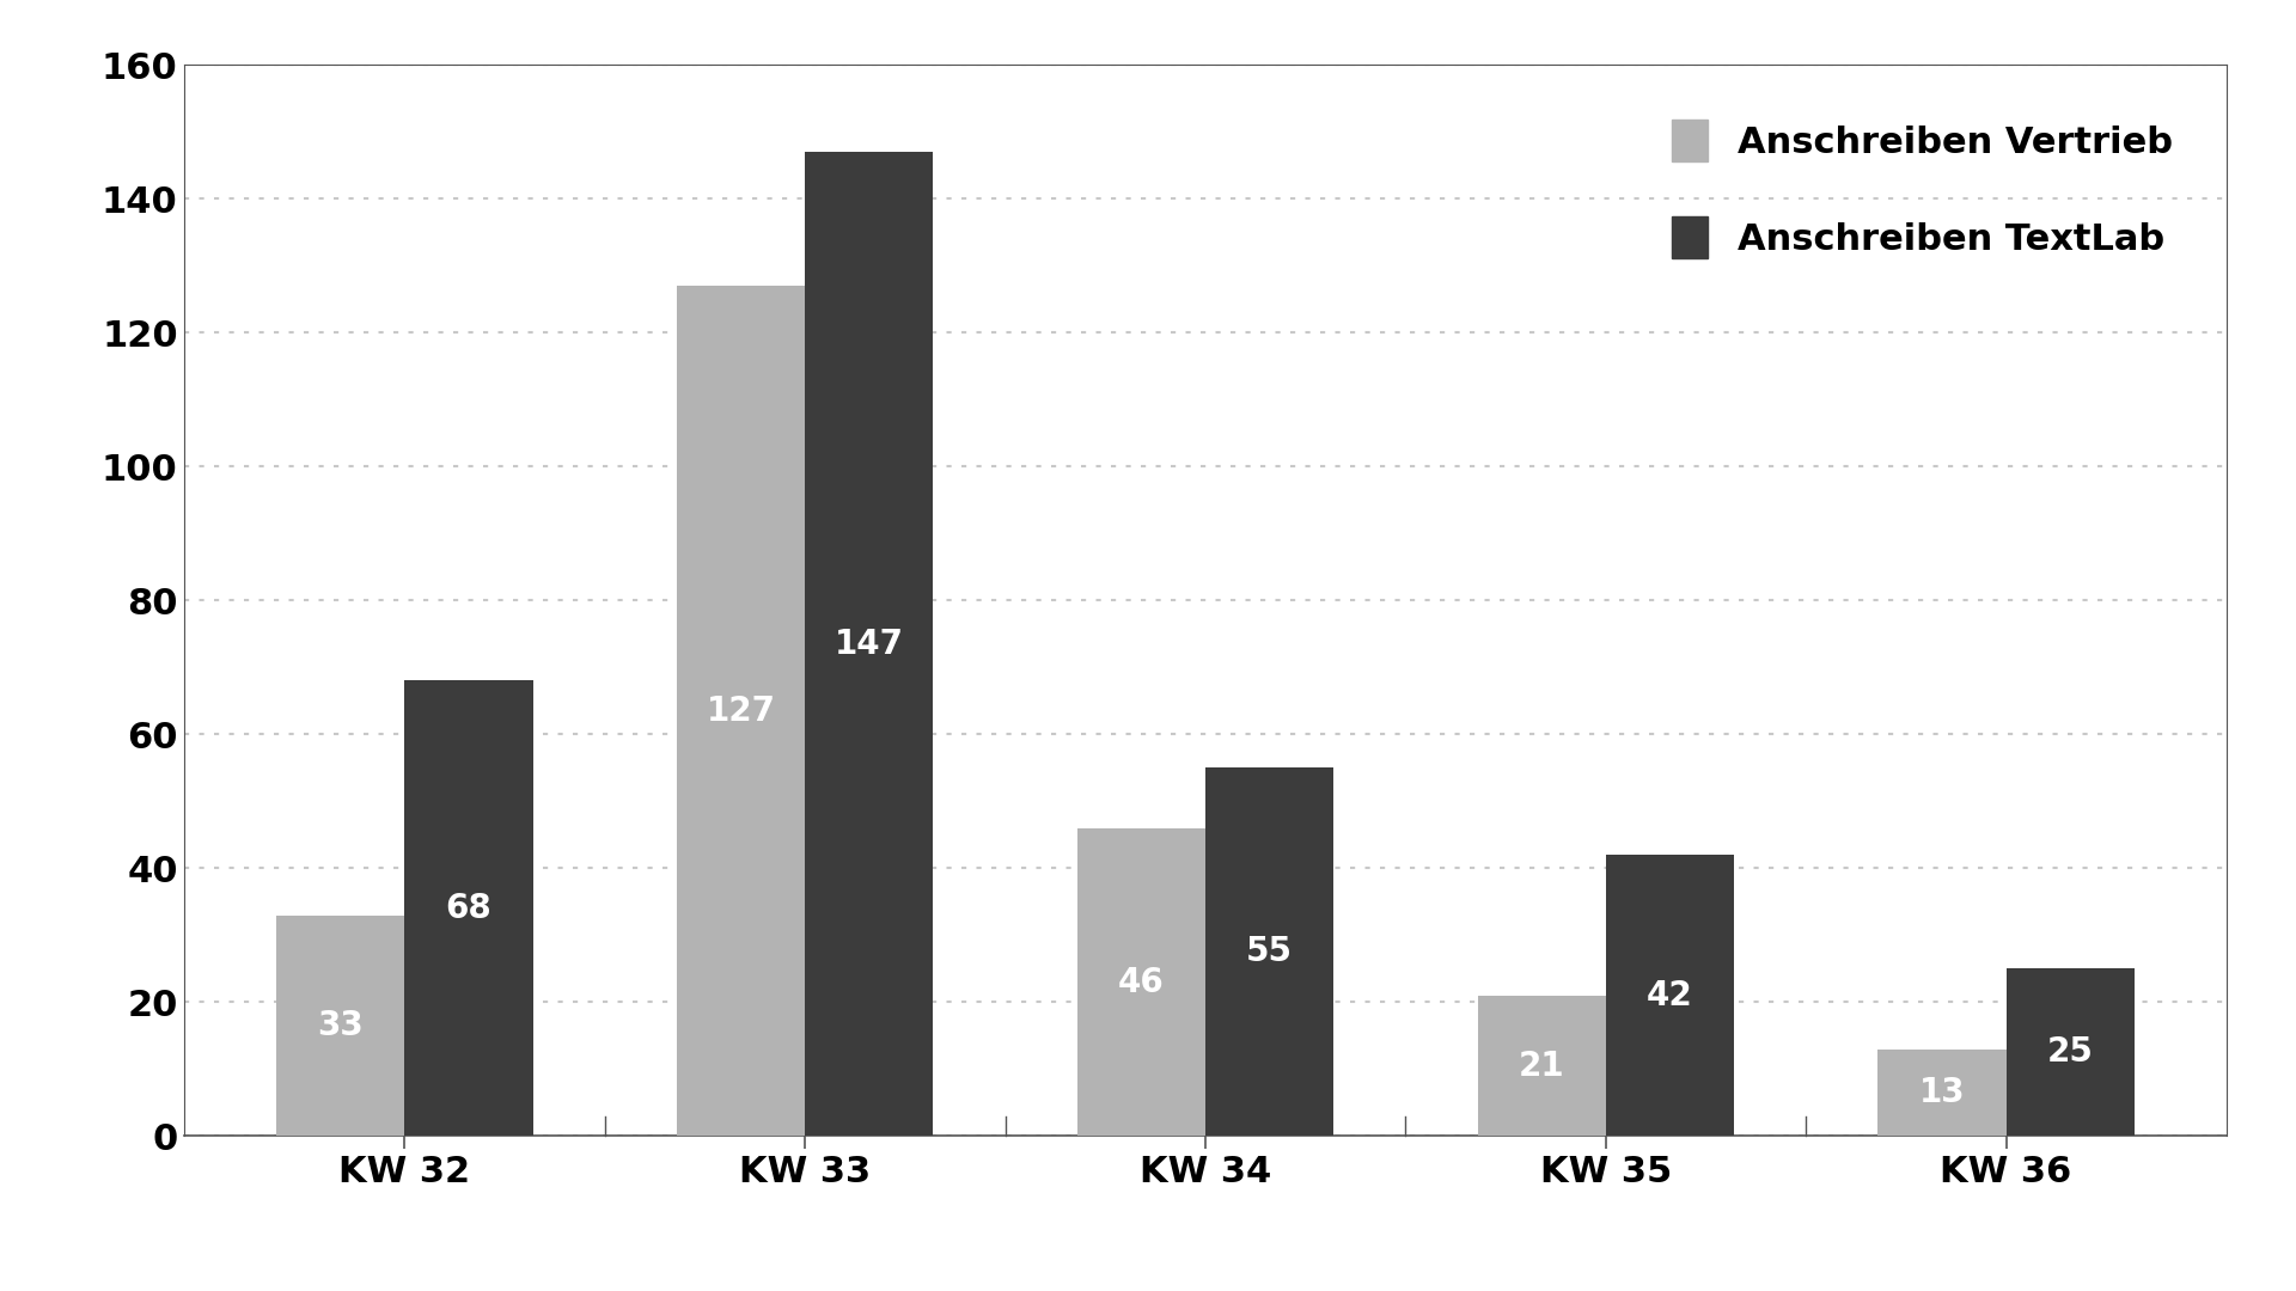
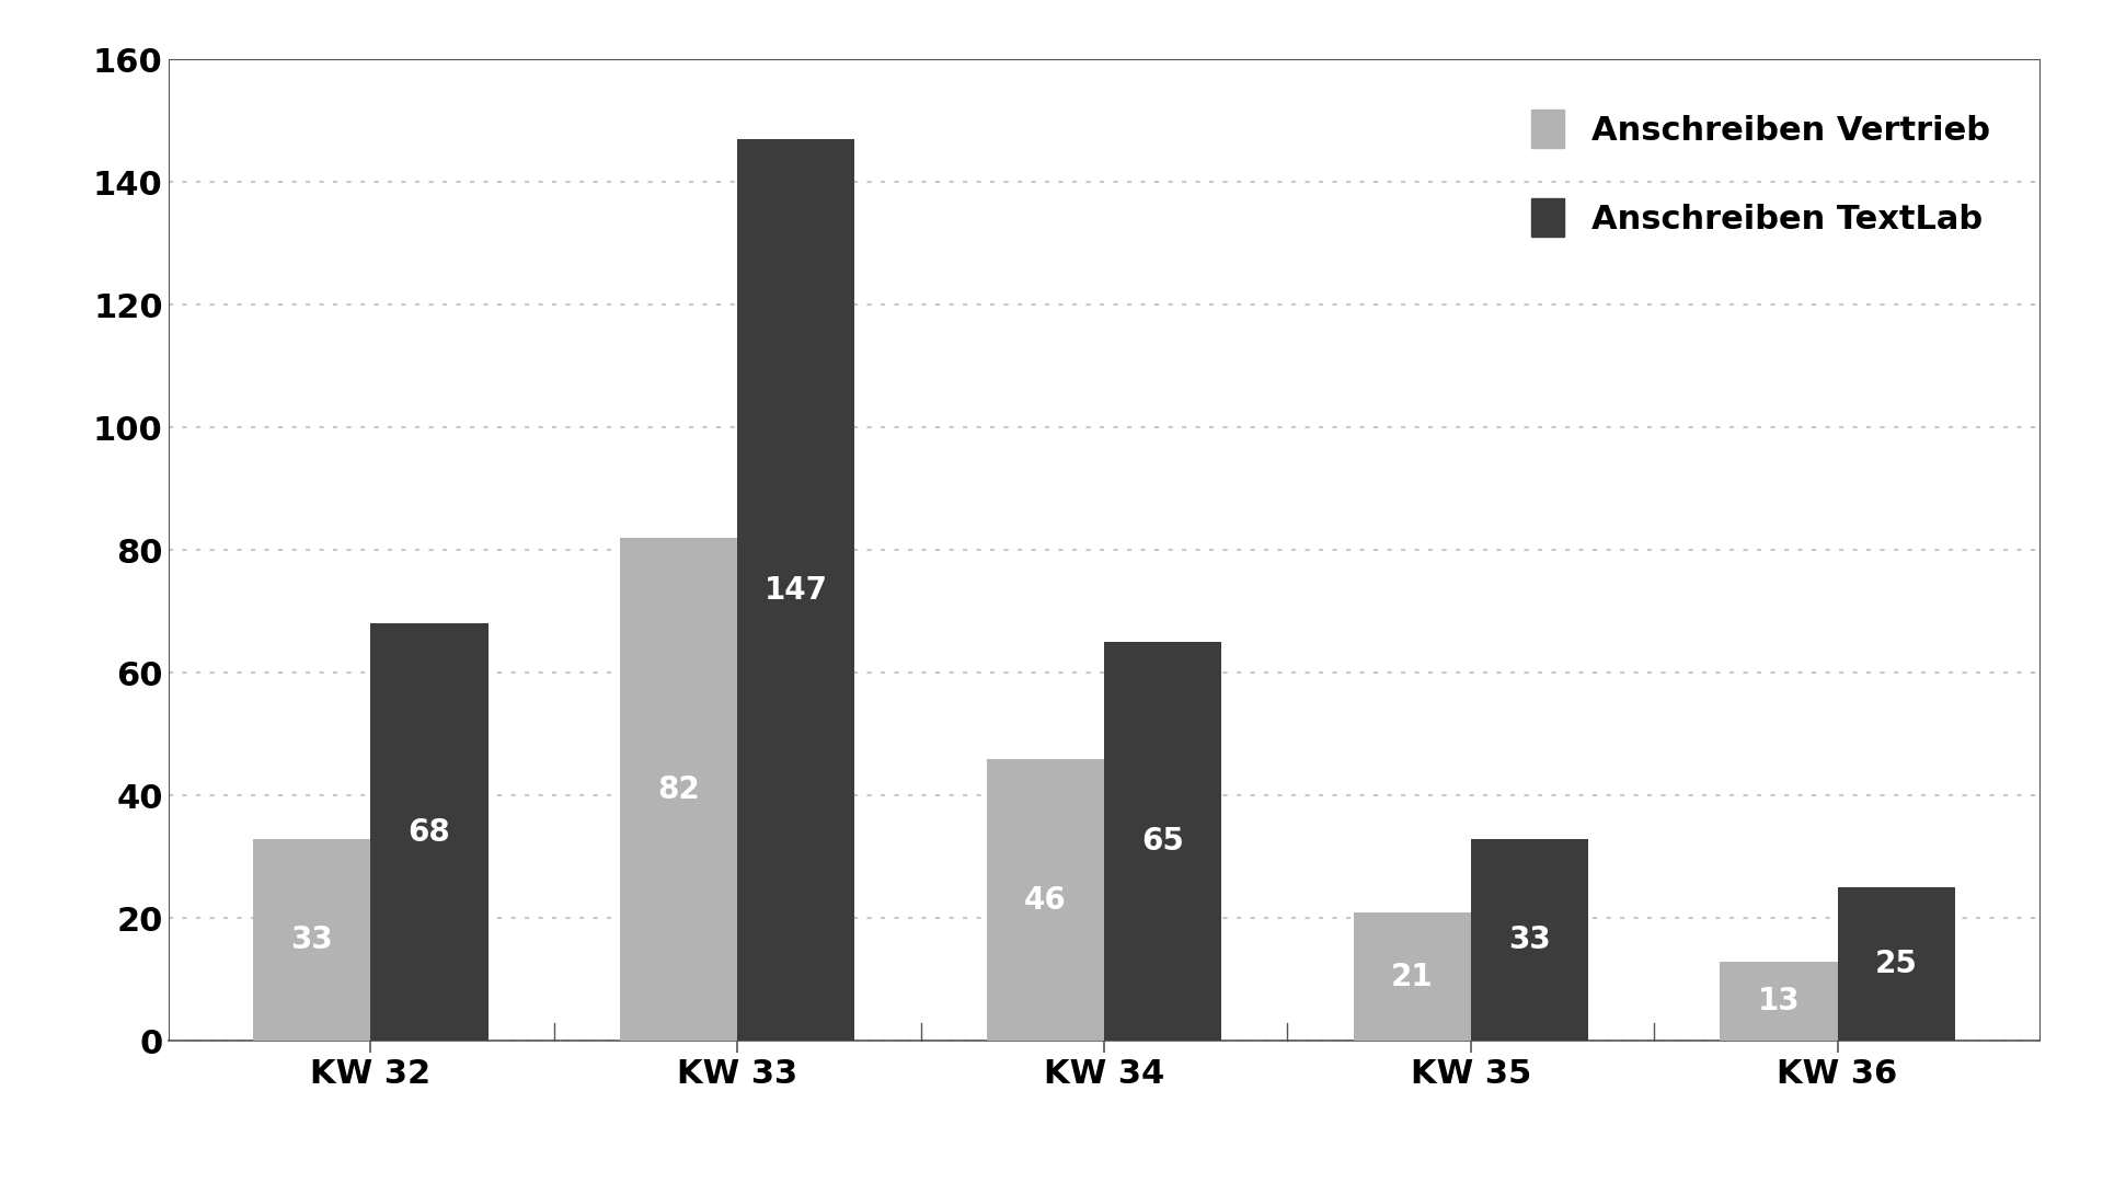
Anschreiben Vertrieb/KW 33: 127 -> 82
Anschreiben TextLab/KW 34: 55 -> 65
Anschreiben TextLab/KW 35: 42 -> 33
